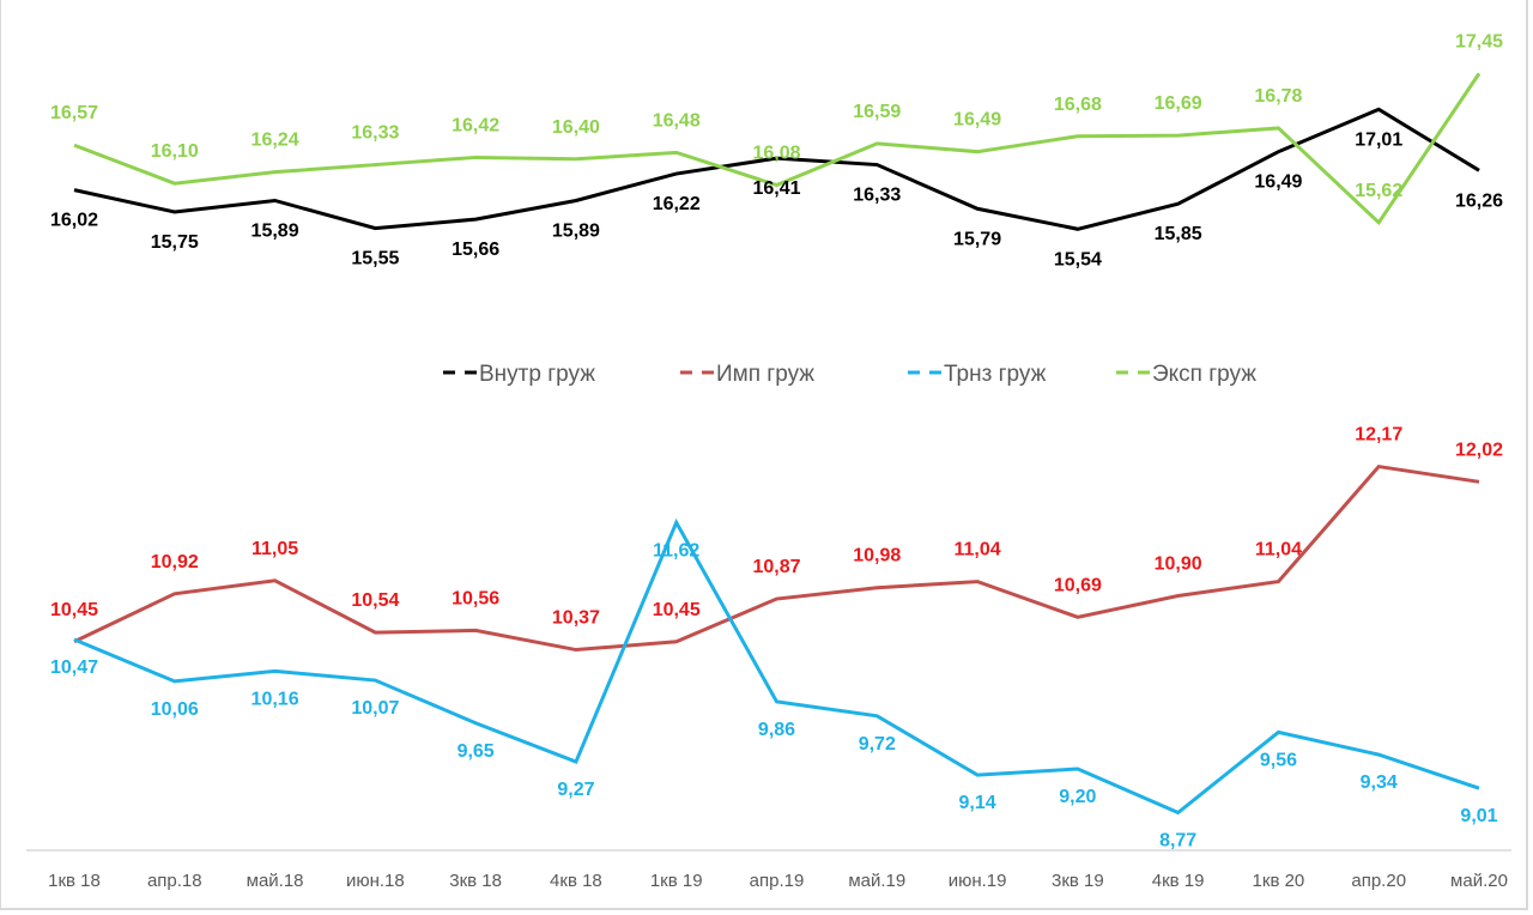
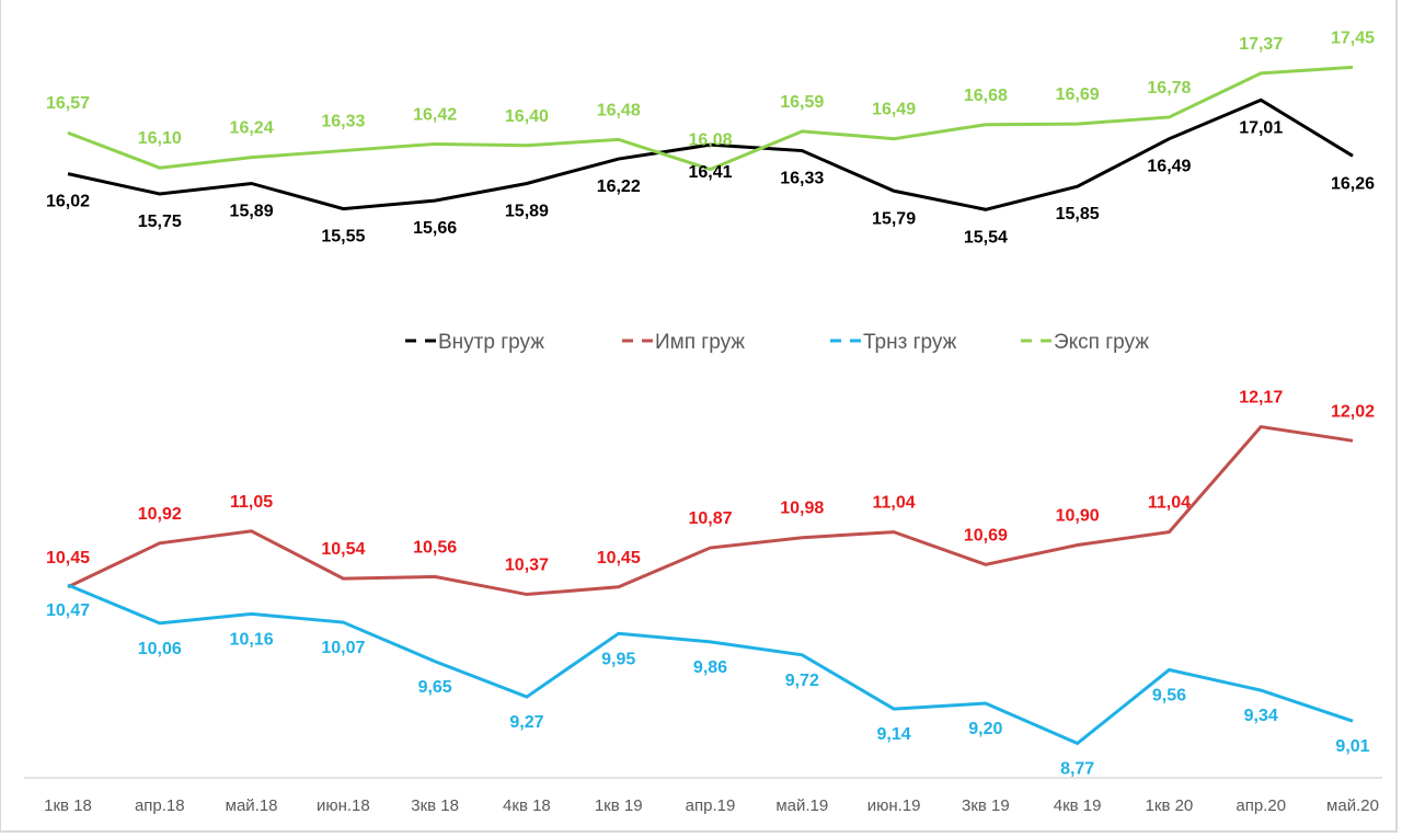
Трнз груж/1кв 19: 11,62 -> 9,95
Эксп груж/апр.20: 15,62 -> 17,37
